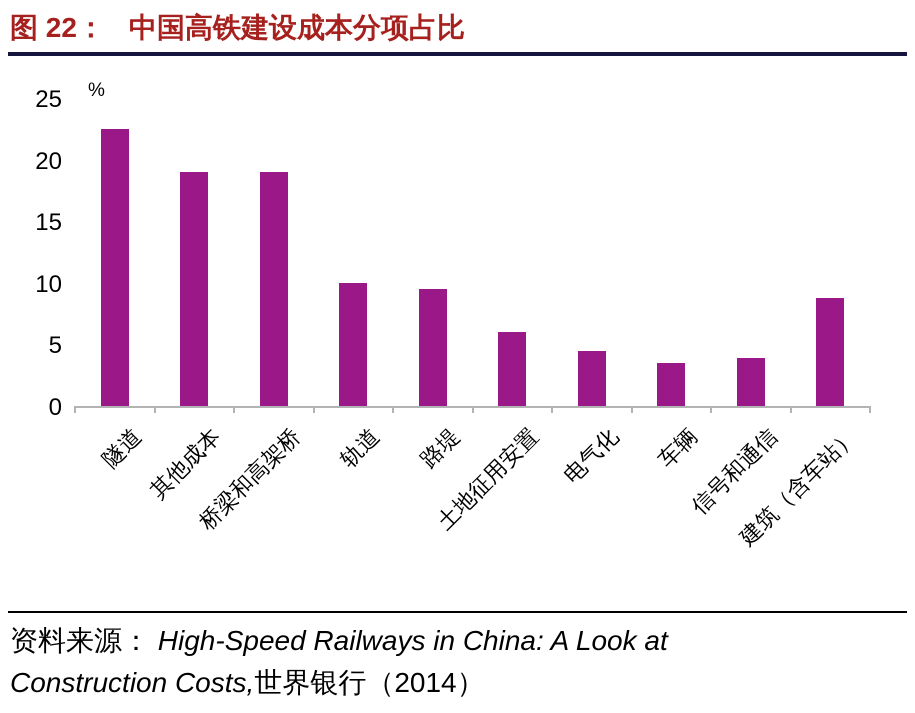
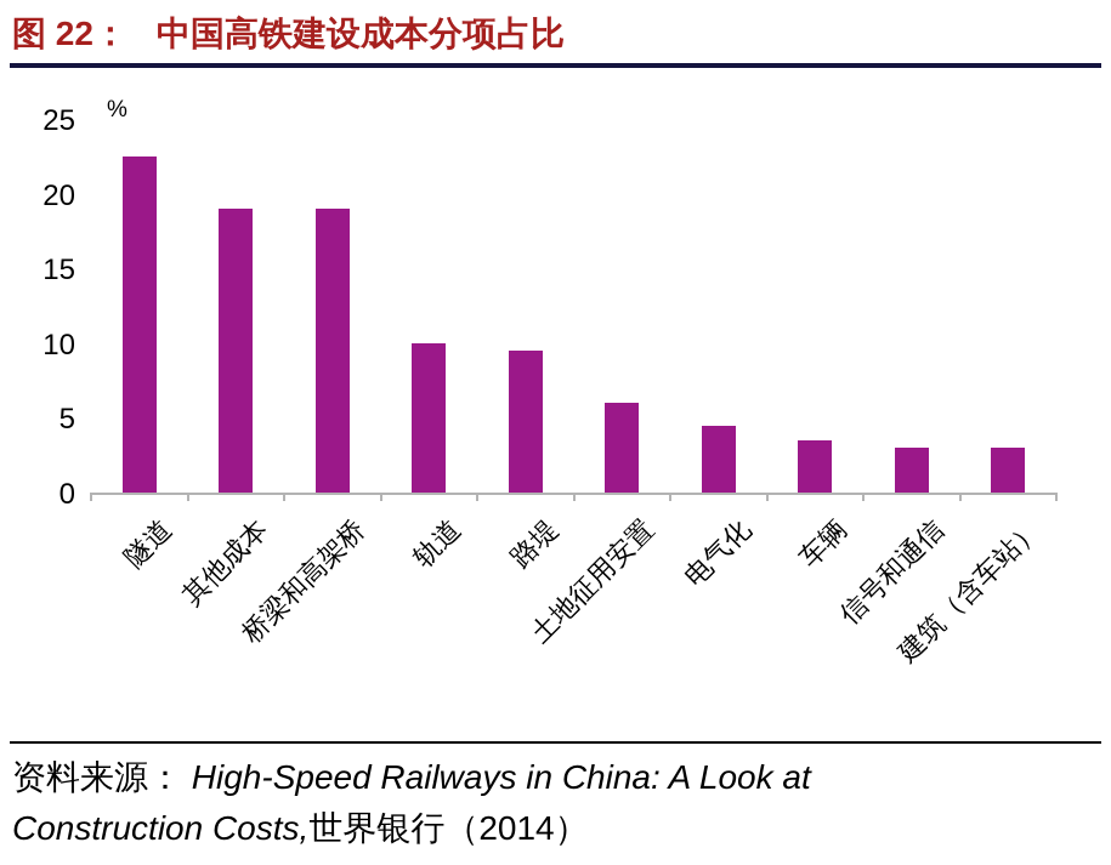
信号和通信: 3.9 -> 3.0
建筑（含车站）: 8.8 -> 3.0
